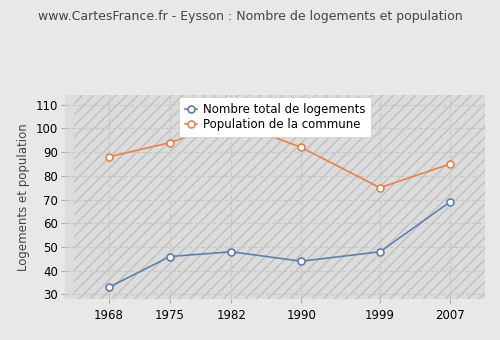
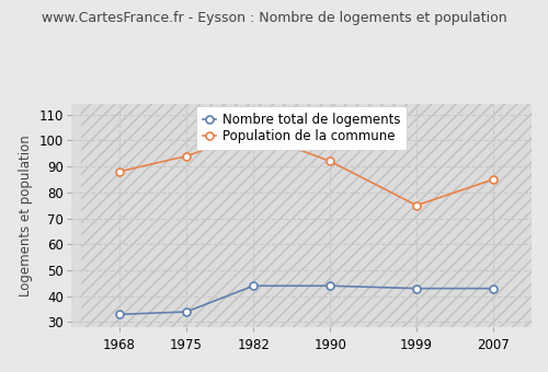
Nombre total de logements/1975: 46 -> 34
Nombre total de logements/1982: 48 -> 44
Nombre total de logements/1999: 48 -> 43
Nombre total de logements/2007: 69 -> 43
